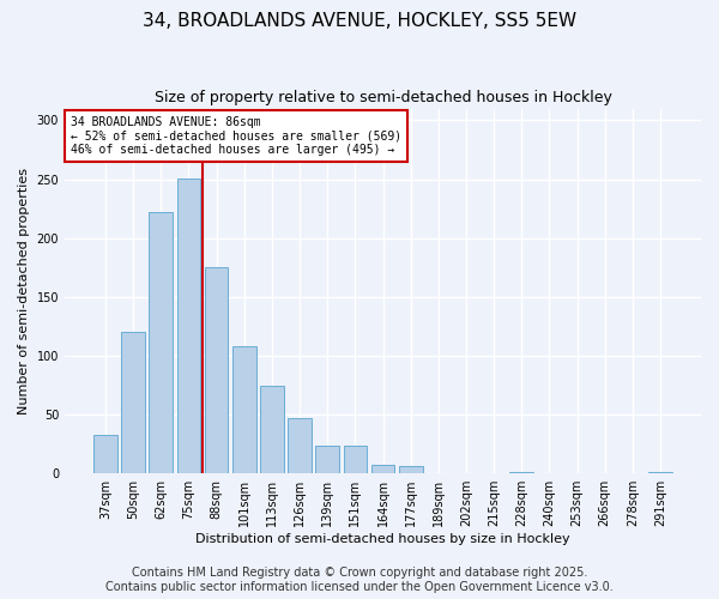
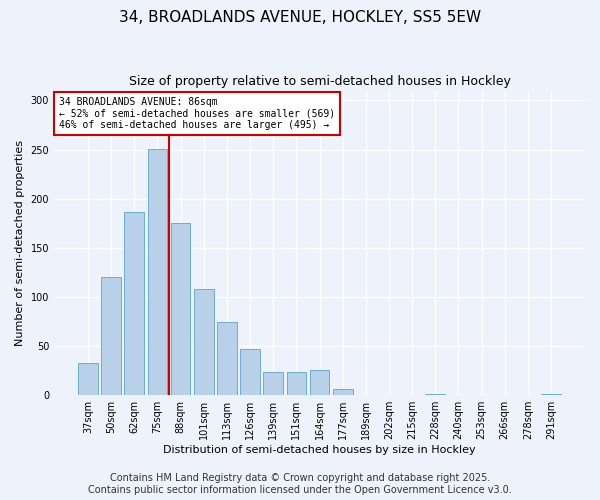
62sqm: 222 -> 186
164sqm: 7 -> 26
